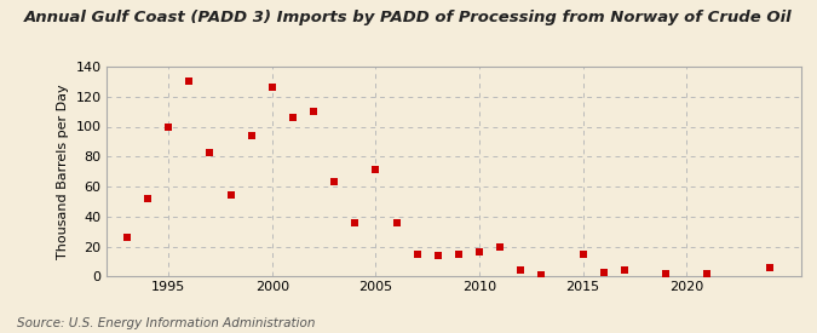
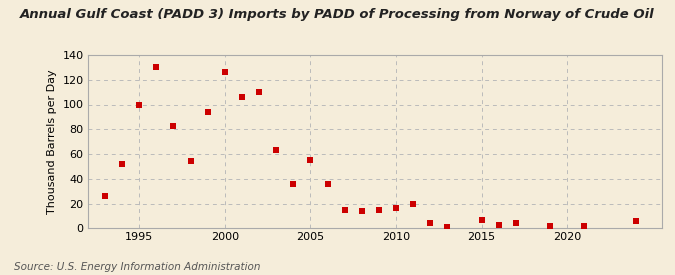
2005: 71 -> 55
2015: 15 -> 7
